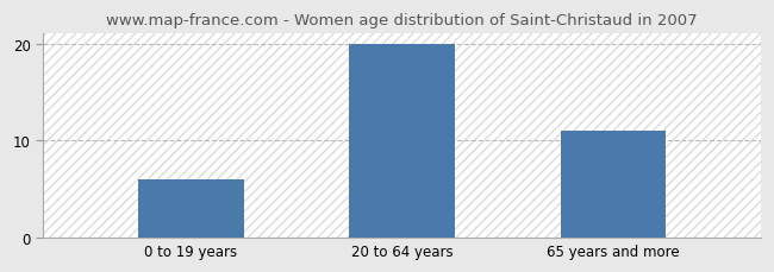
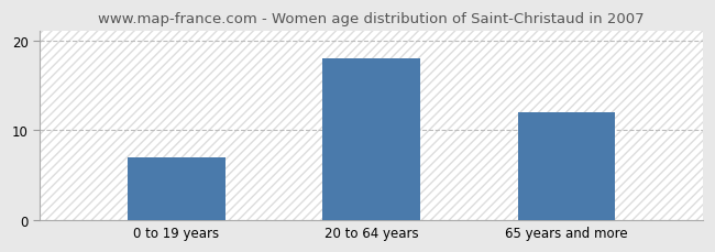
0 to 19 years: 6 -> 7
20 to 64 years: 20 -> 18
65 years and more: 11 -> 12
